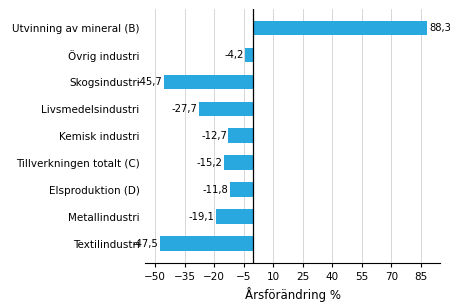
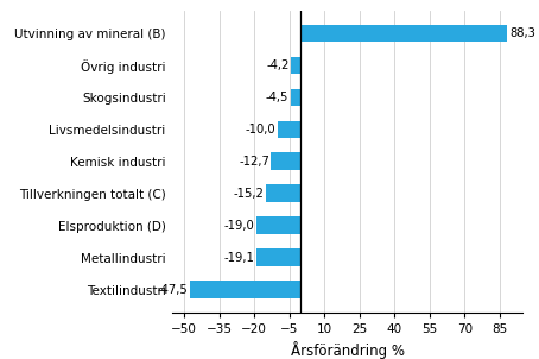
Skogsindustri: -45,7 -> -4,5
Livsmedelsindustri: -27,7 -> -10,0
Elsproduktion (D): -11,8 -> -19,0
